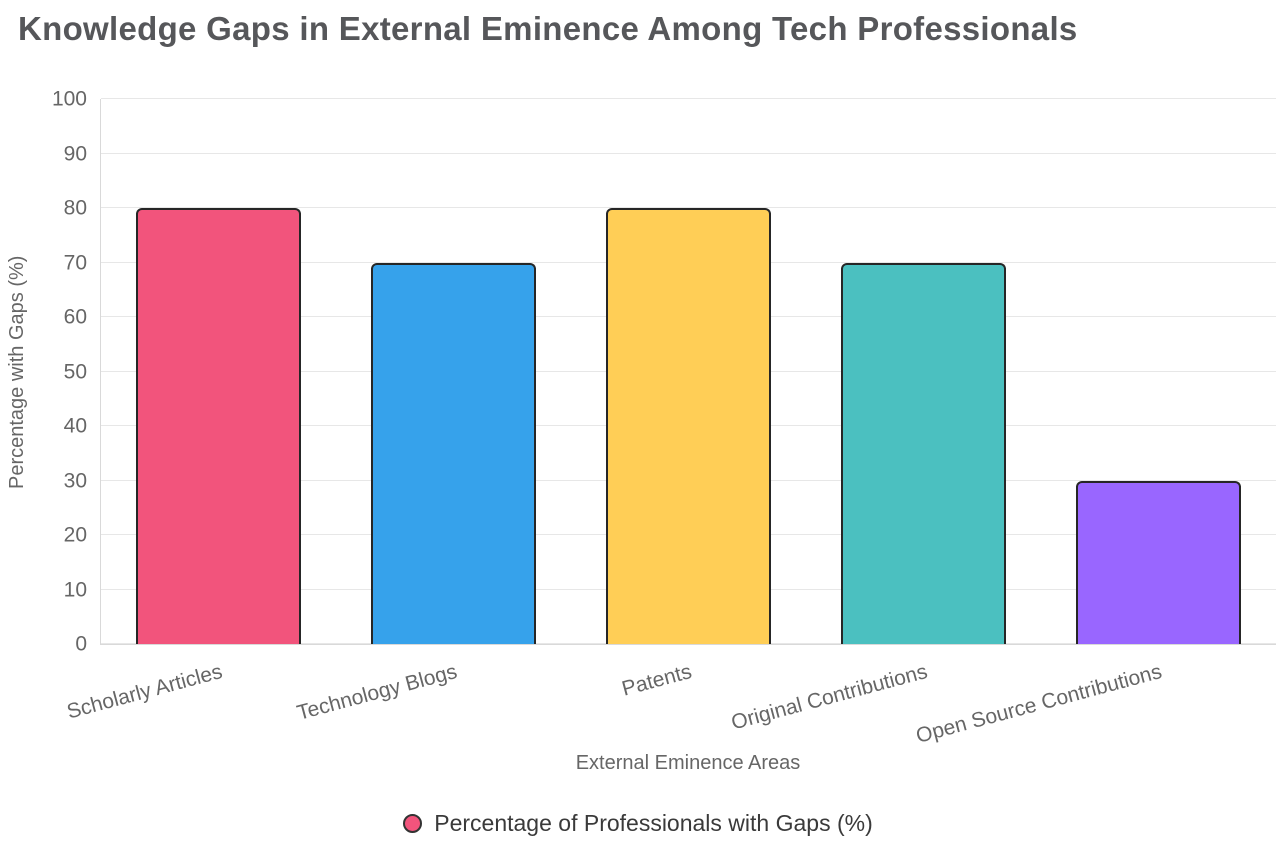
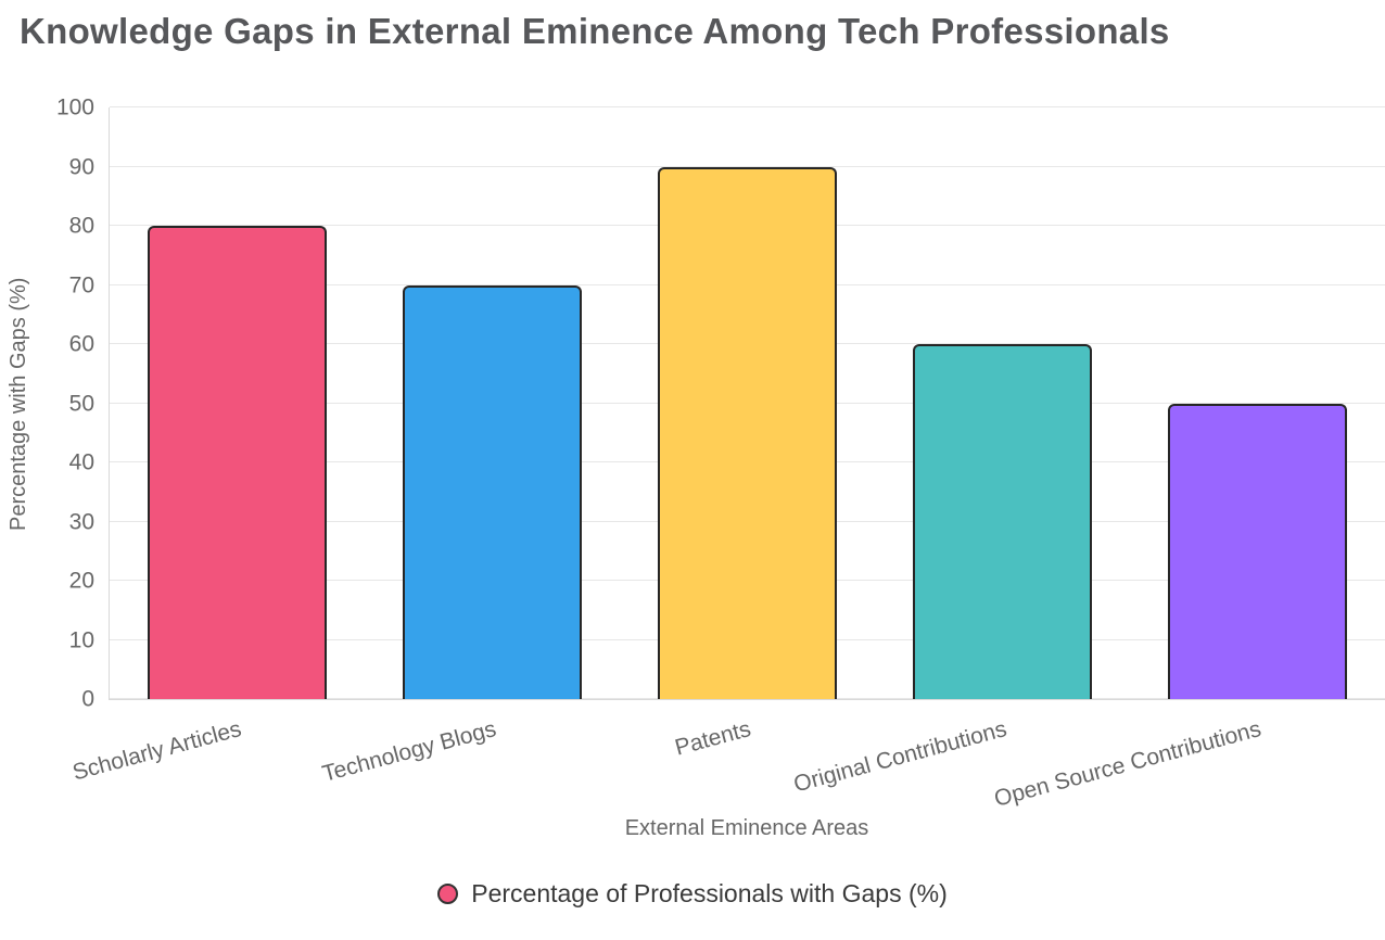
Patents: 80 -> 90
Original Contributions: 70 -> 60
Open Source Contributions: 30 -> 50
